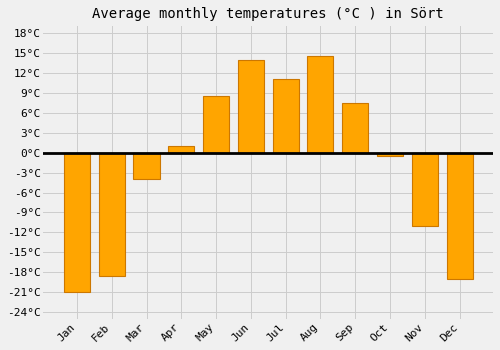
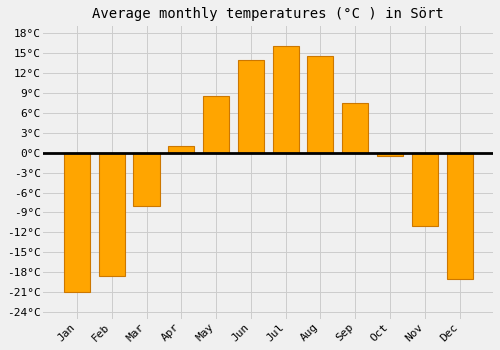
Mar: -4.0°C -> -8.0°C
Jul: 11.0°C -> 16.0°C
